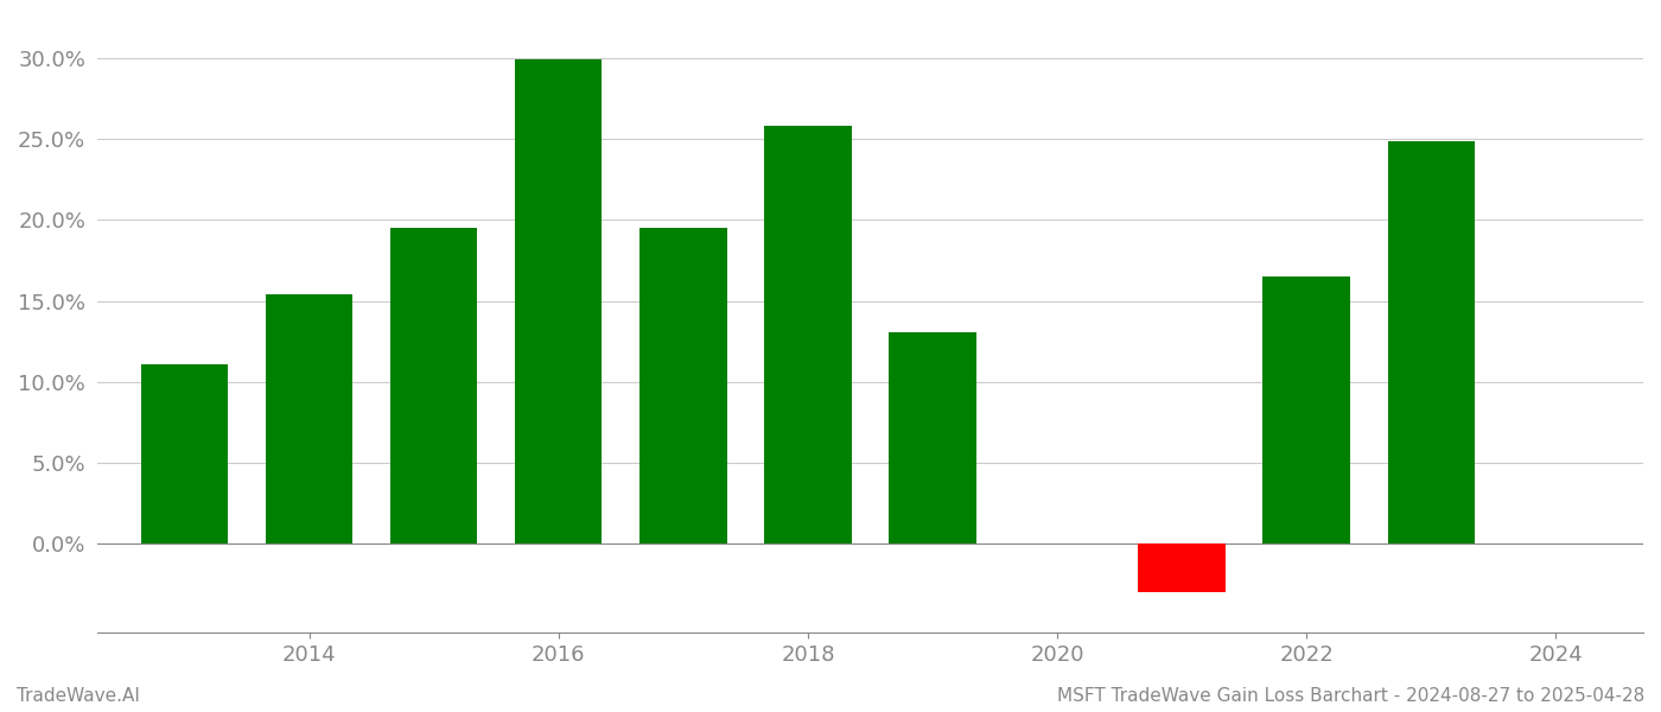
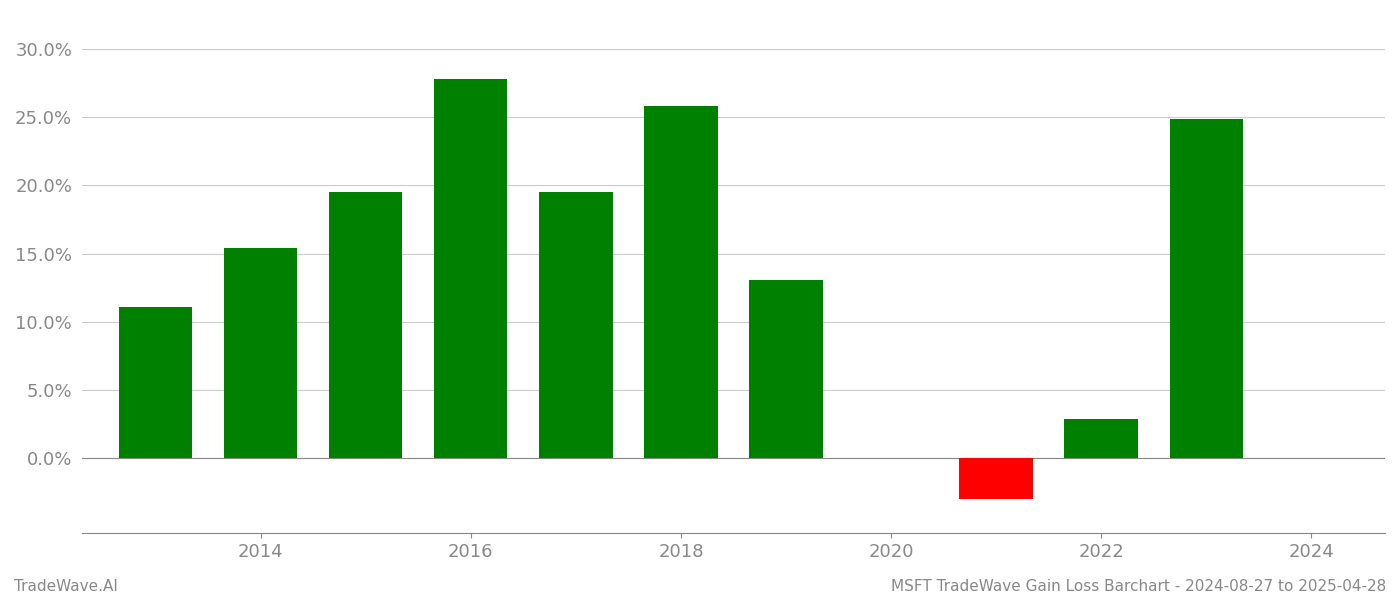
2016: 29.9% -> 27.8%
2022: 16.5% -> 2.9%
